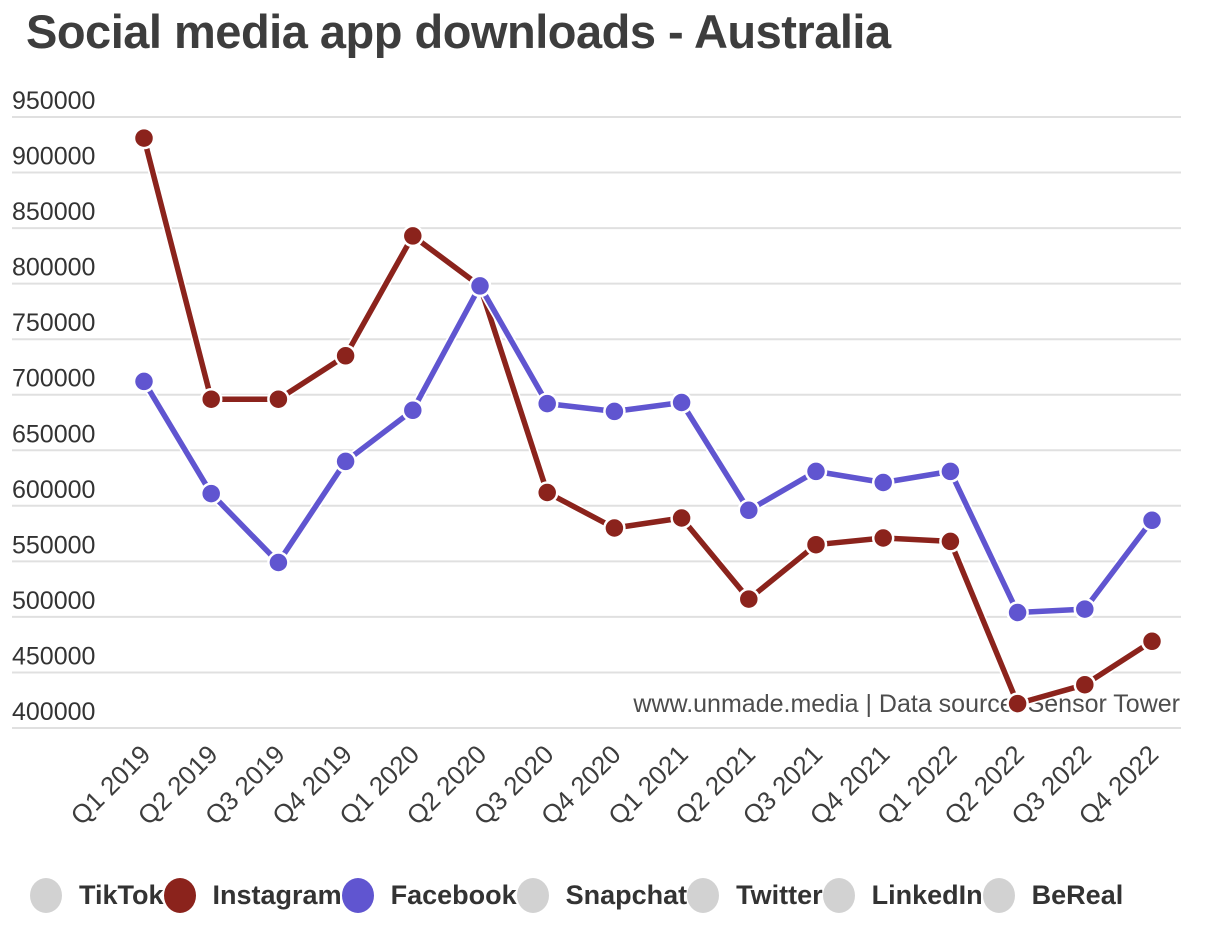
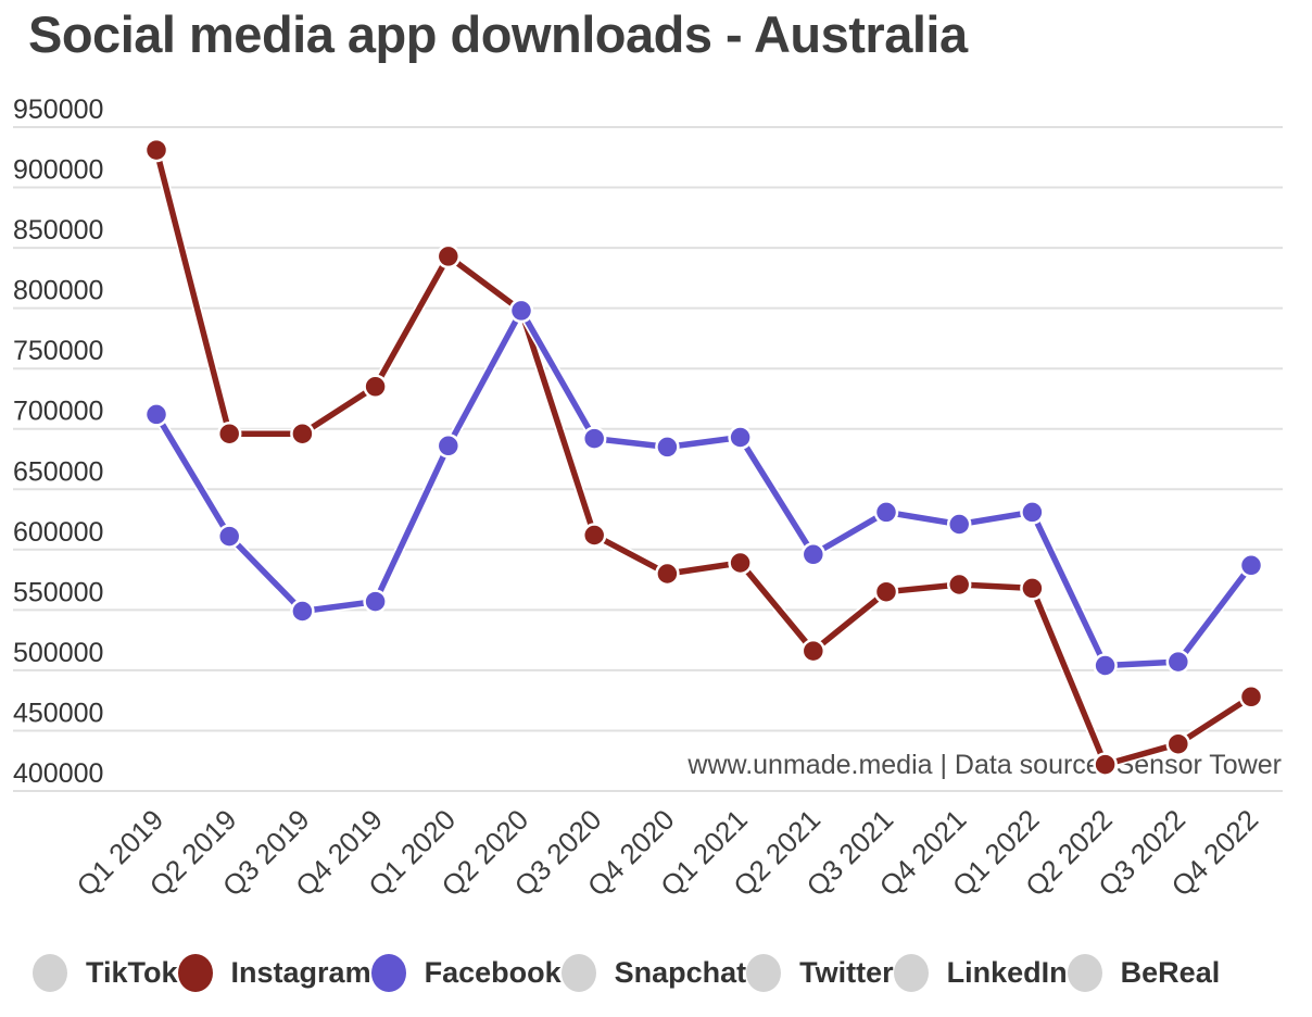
Facebook/Q4 2019: 640000 -> 557000
